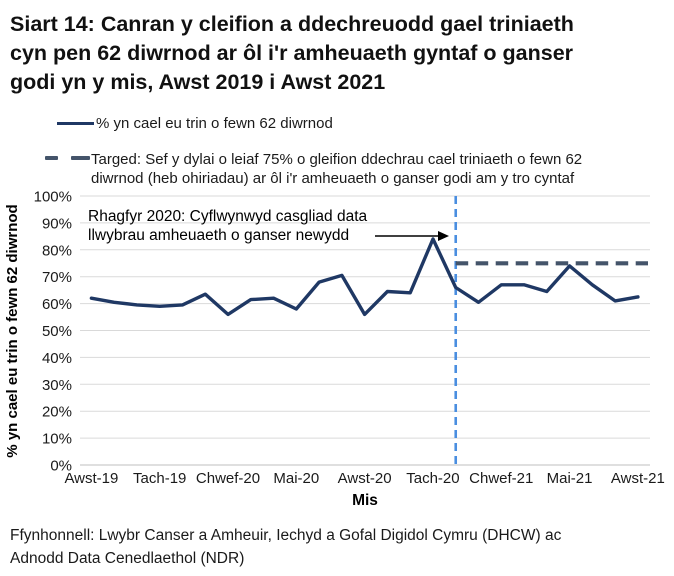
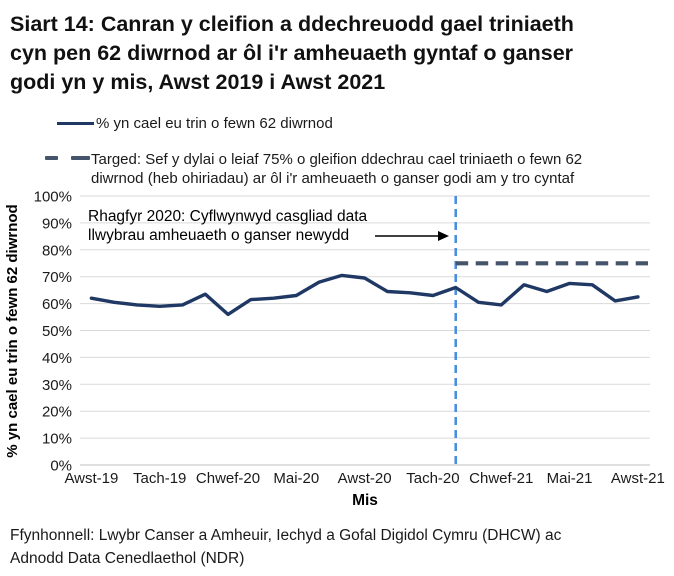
Mai-20: 58% -> 63%
Awst-20: 56% -> 70%
Tach-20: 84% -> 63%
Chwef-21: 67% -> 60%
Mai-21: 74% -> 68%
